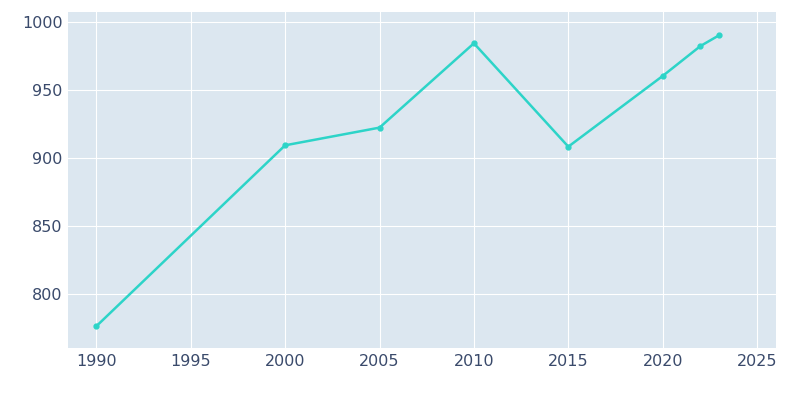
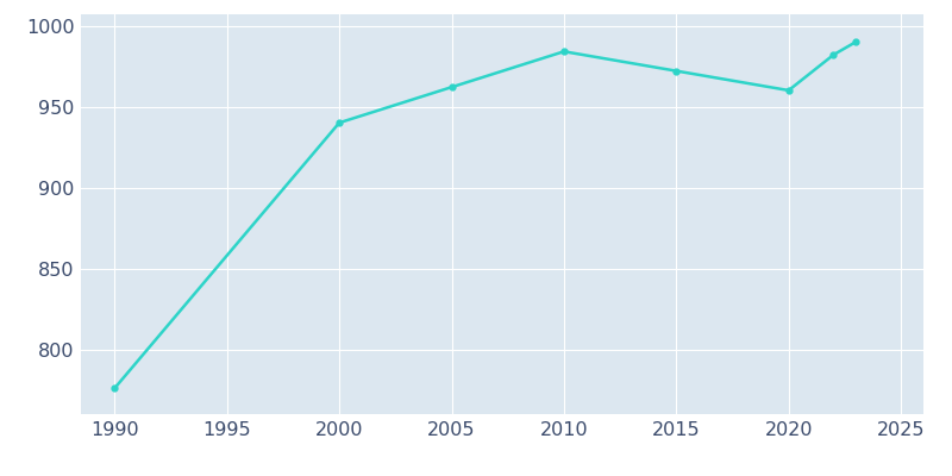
2000: 909 -> 940
2005: 922 -> 962
2015: 908 -> 972
